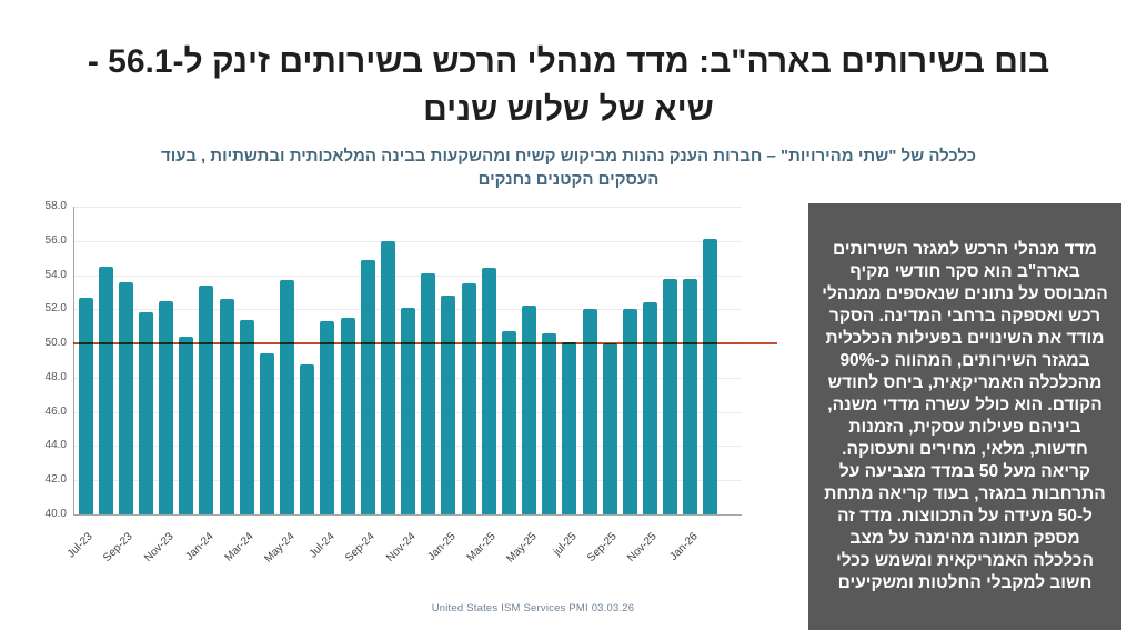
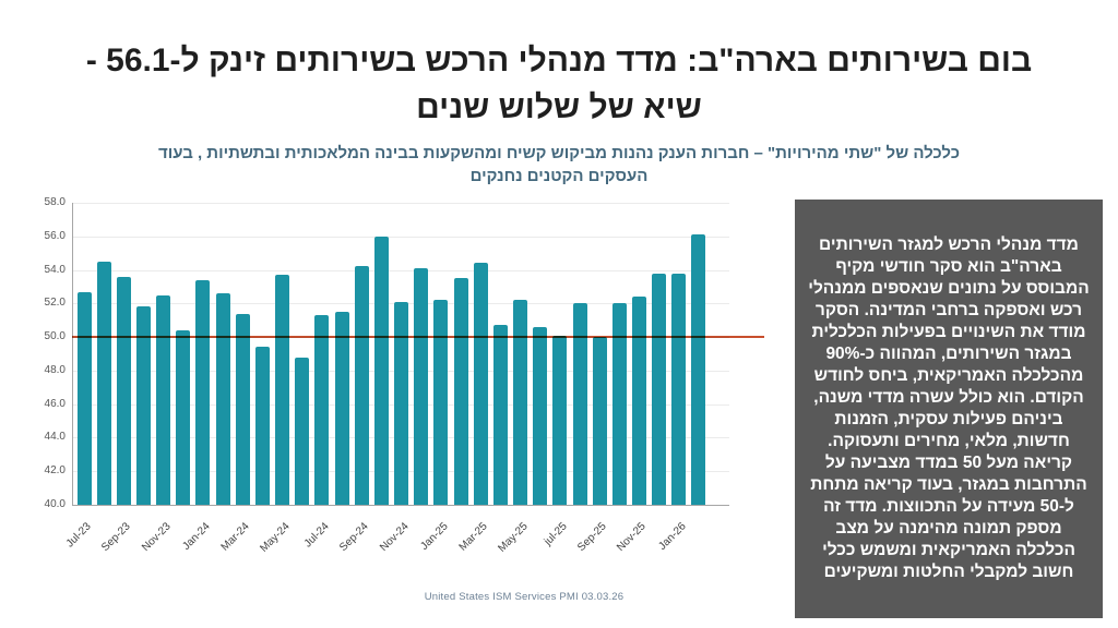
Sep-24: 54.9 -> 54.2
Jan-25: 52.8 -> 52.2
